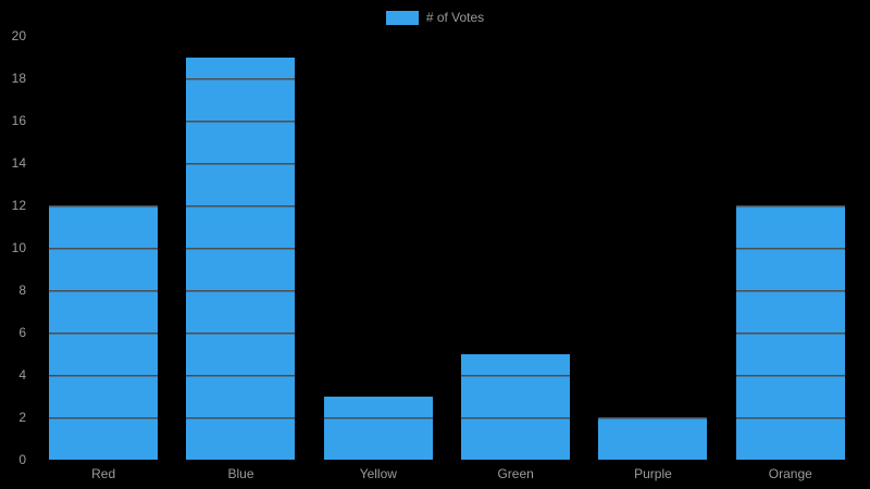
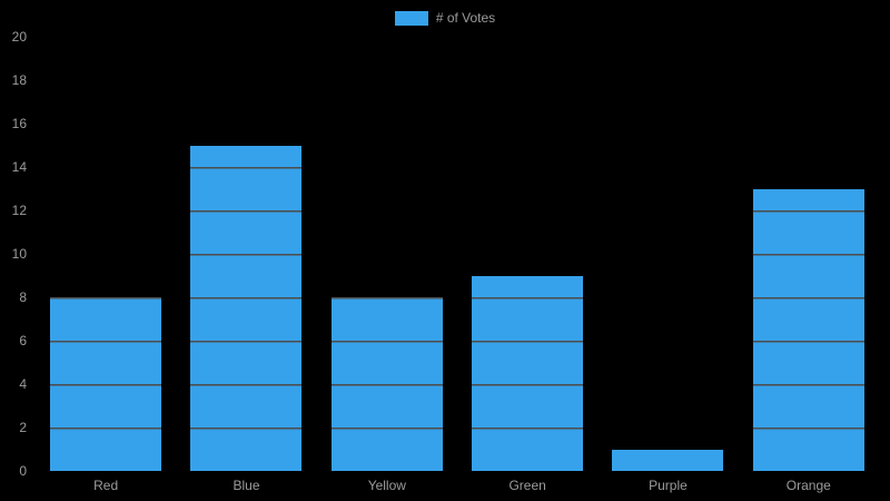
Red: 12 -> 8
Blue: 19 -> 15
Yellow: 3 -> 8
Green: 5 -> 9
Purple: 2 -> 1
Orange: 12 -> 13
